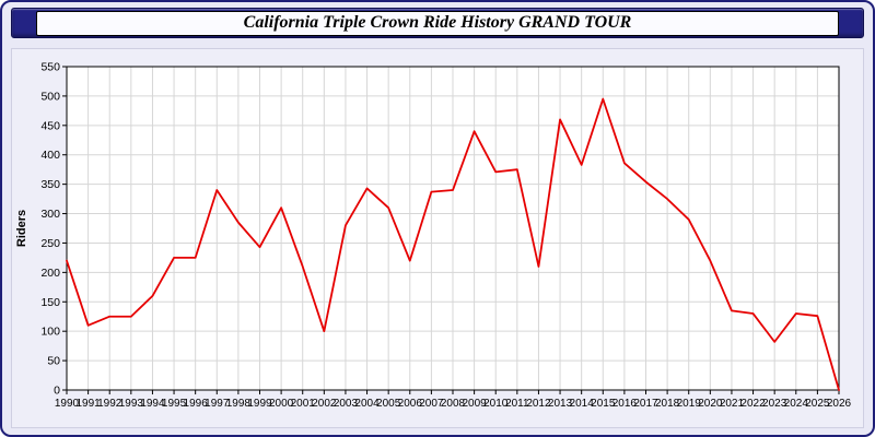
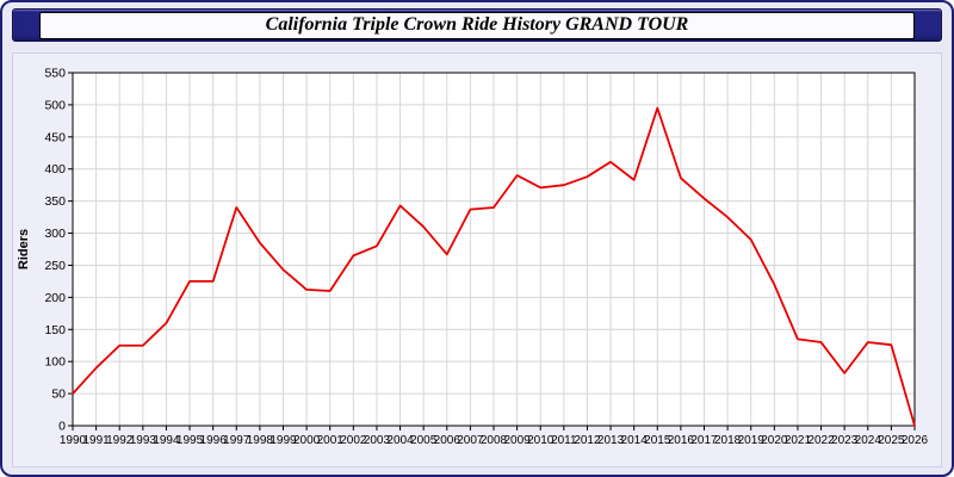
1990: 220 -> 50
1991: 110 -> 90
2000: 310 -> 210
2002: 100 -> 260
2006: 220 -> 270
2009: 440 -> 390
2012: 210 -> 390
2013: 460 -> 410
